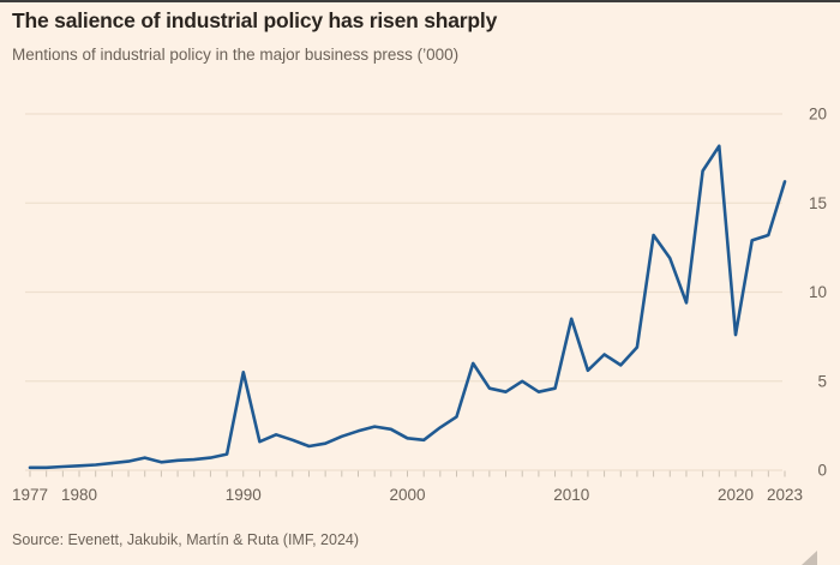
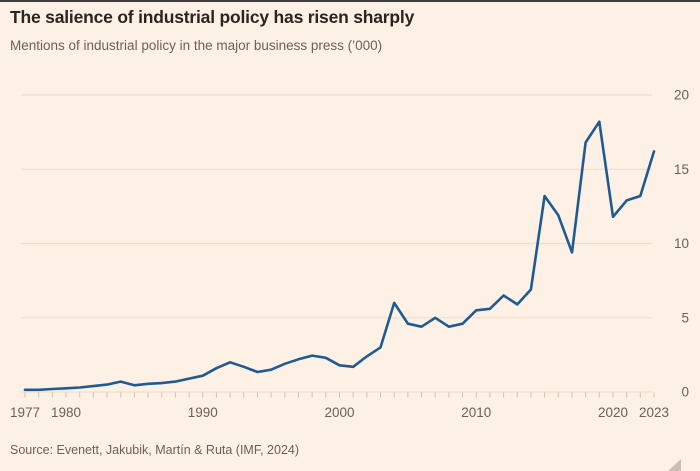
1990: 5.5 -> 1.1
2010: 8.5 -> 5.5
2020: 7.6 -> 11.8
